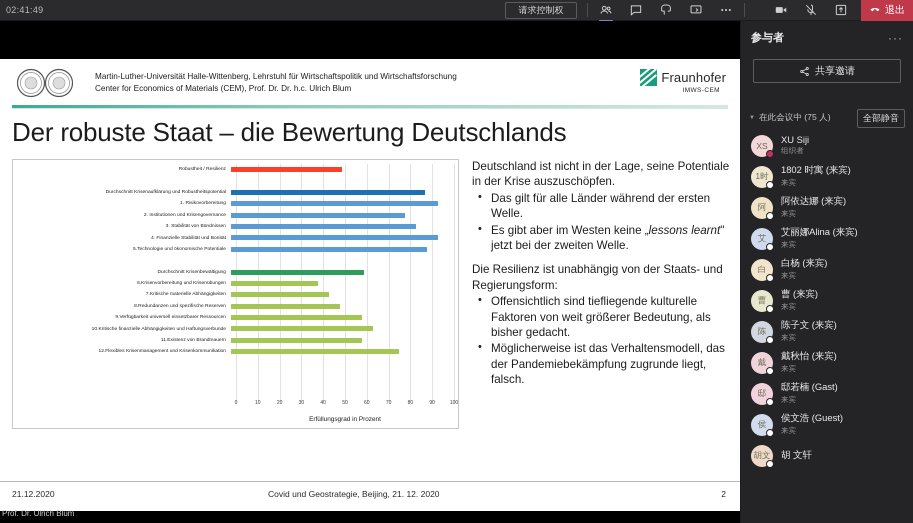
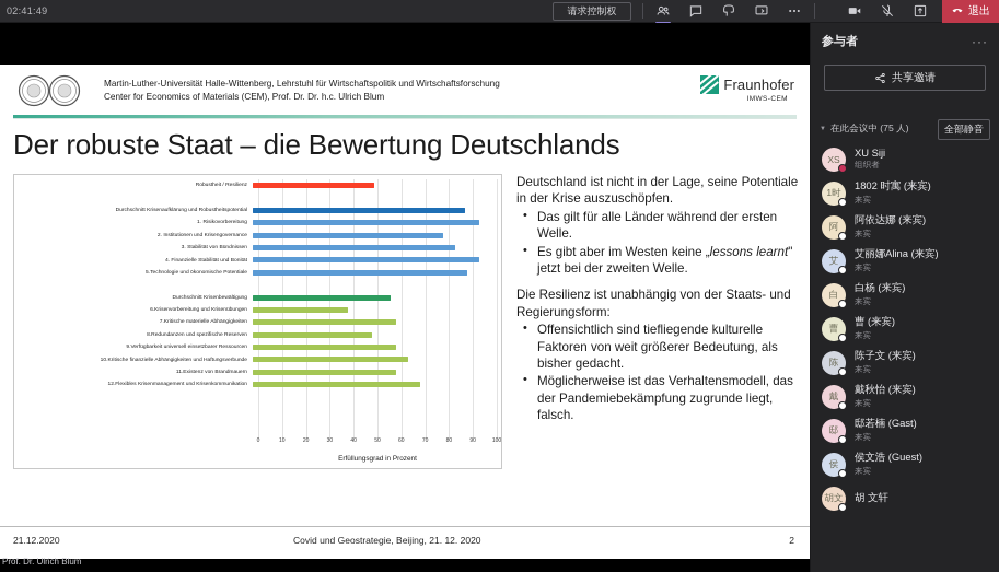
Durchschnitt Krisenbewältigung: 61 -> 58
7.Kritische materielle Abhängigkeiten: 45 -> 60
12.Flexibles Krisenmanagement und Krisenkommunikation: 77 -> 70
